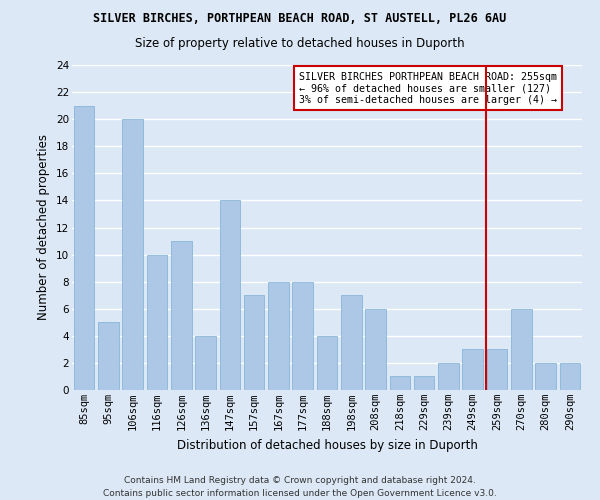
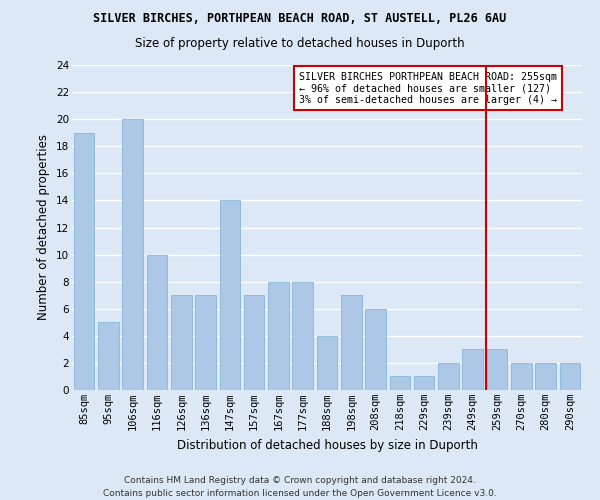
85sqm: 21 -> 19
126sqm: 11 -> 7
136sqm: 4 -> 7
270sqm: 6 -> 2
